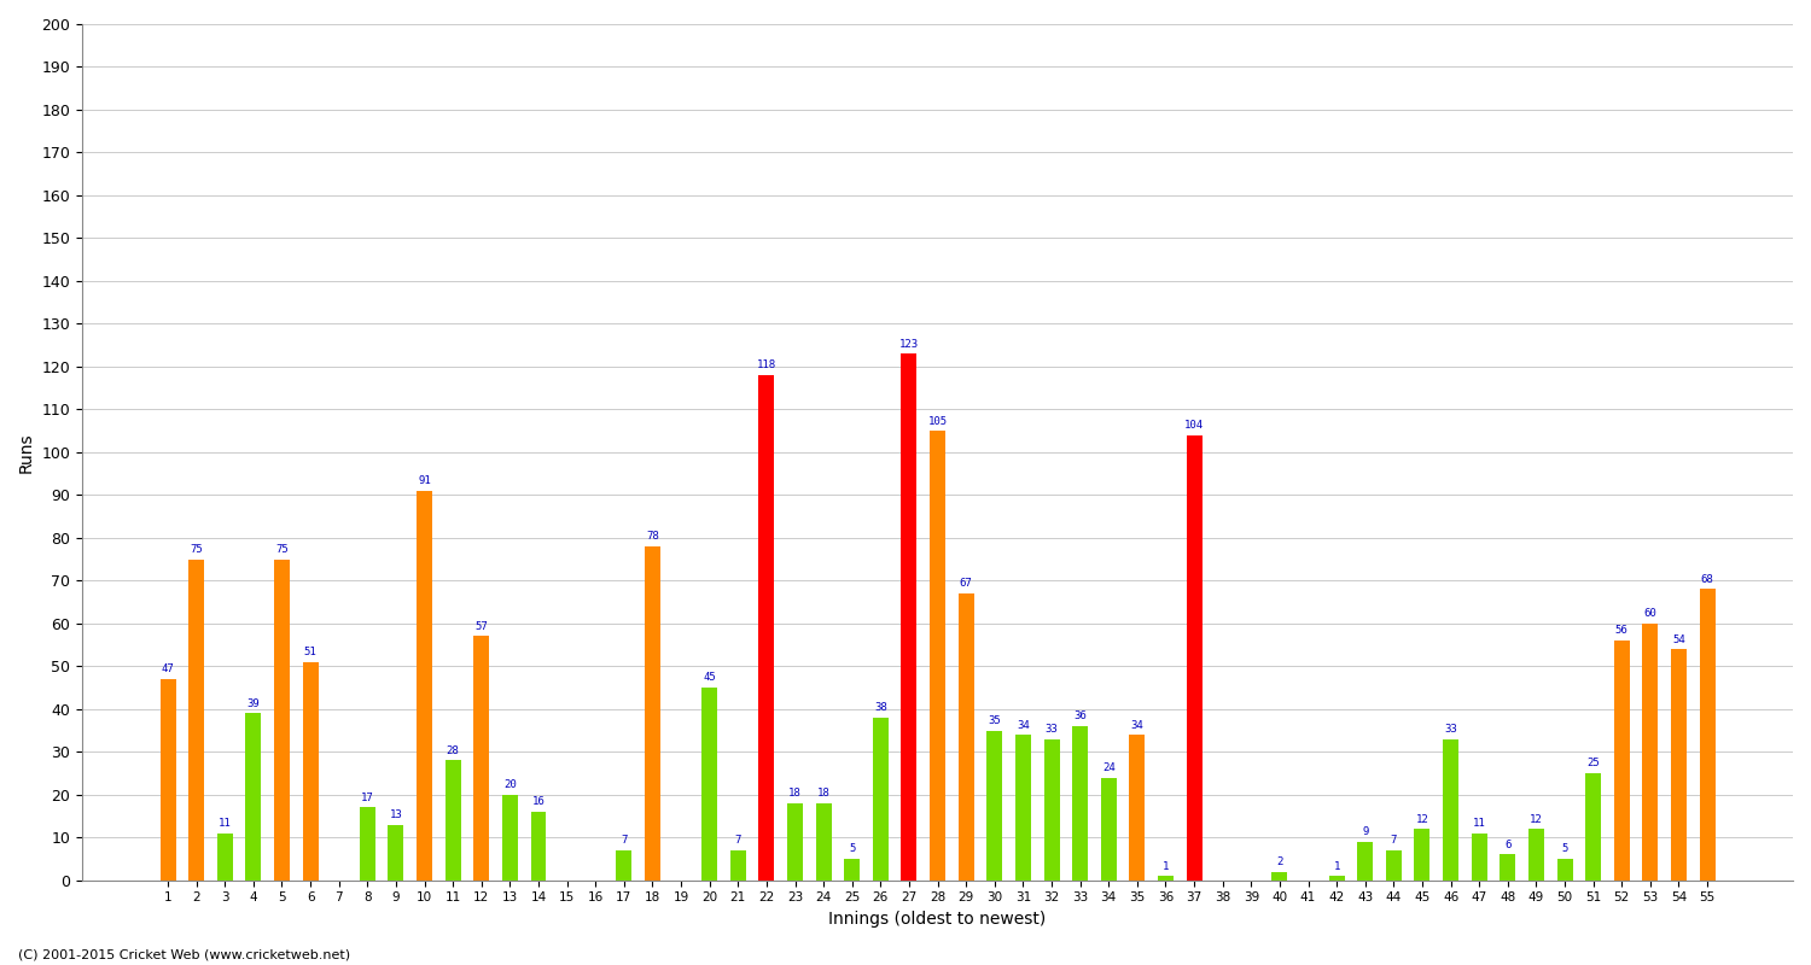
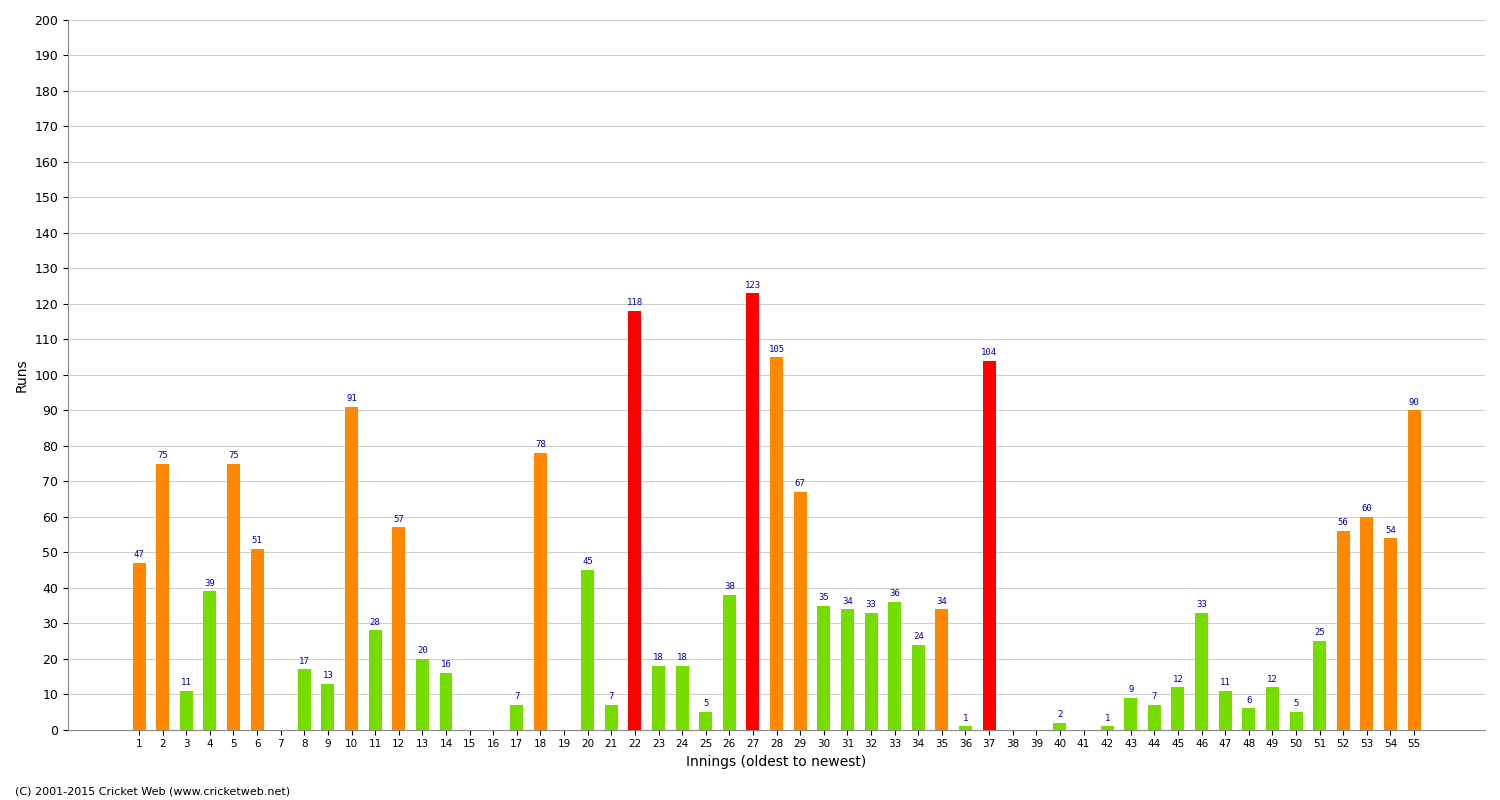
55: 68 -> 90
